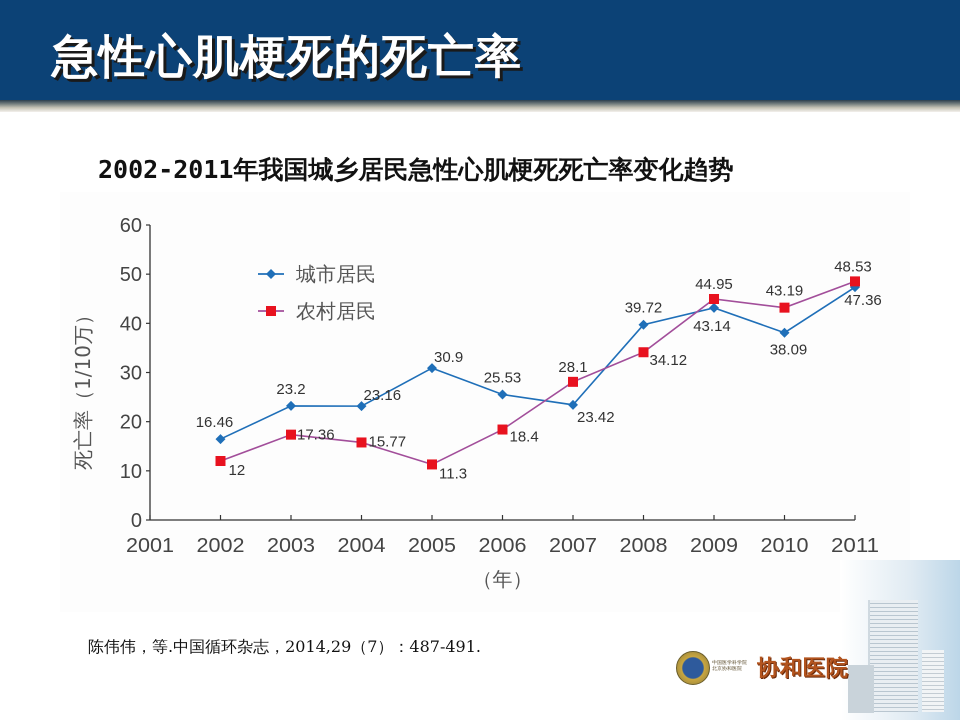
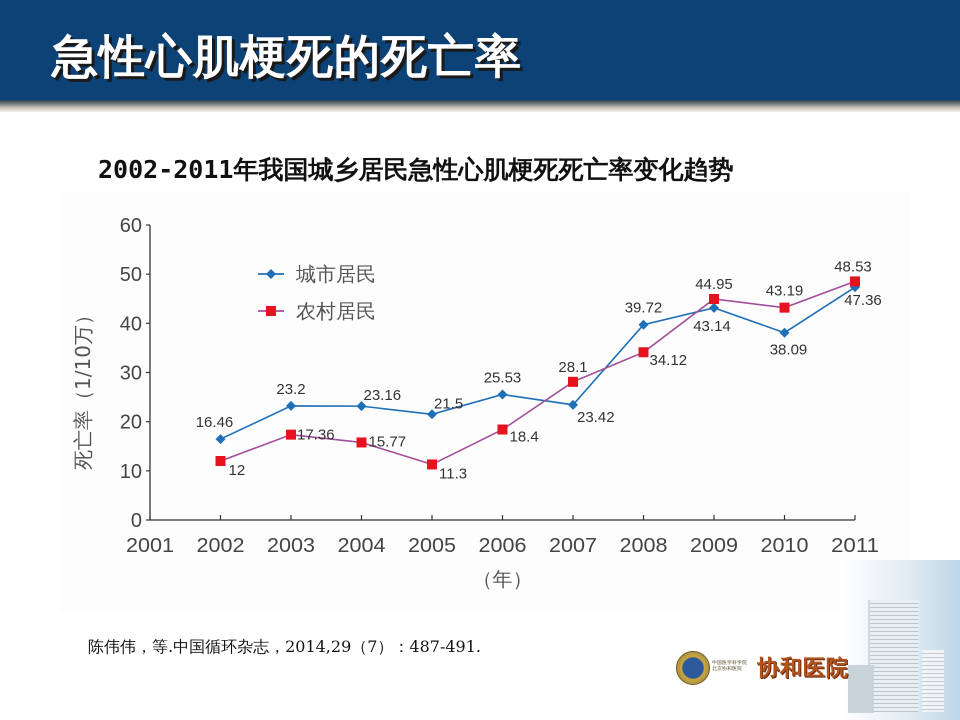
城市居民/2005: 30.9 -> 21.5
